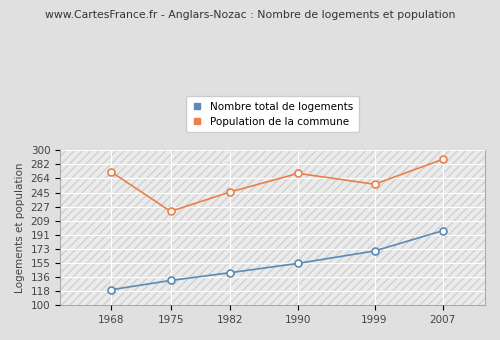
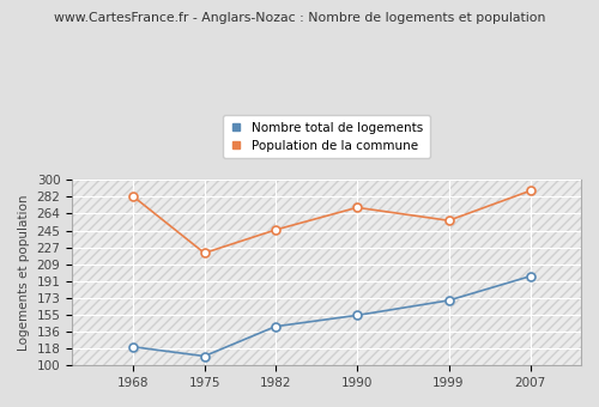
Population de la commune/1968: 272 -> 282
Nombre total de logements/1975: 132 -> 110
